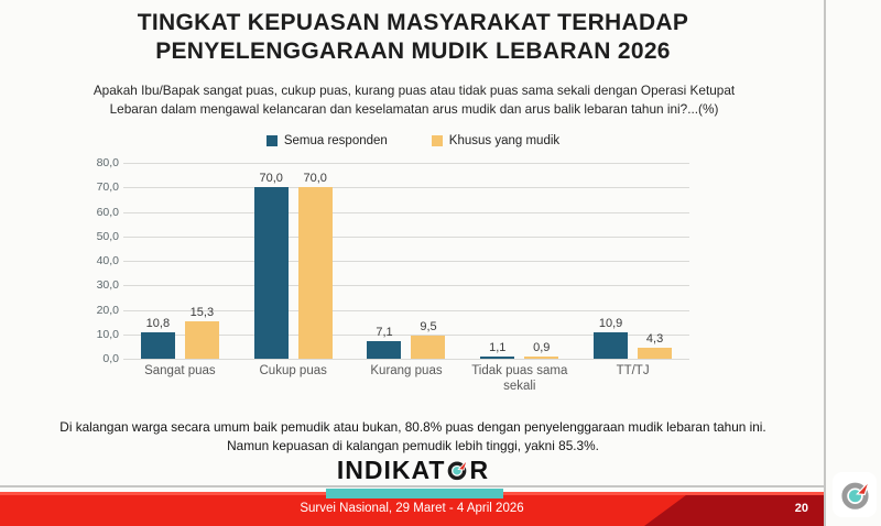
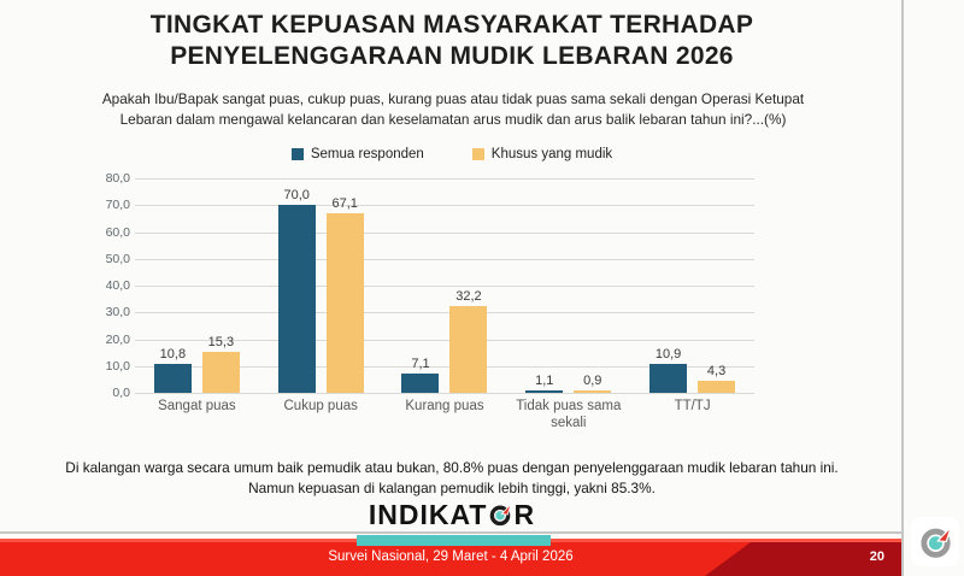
Khusus yang mudik/Cukup puas: 70,0 -> 67,1
Khusus yang mudik/Kurang puas: 9,5 -> 32,2
